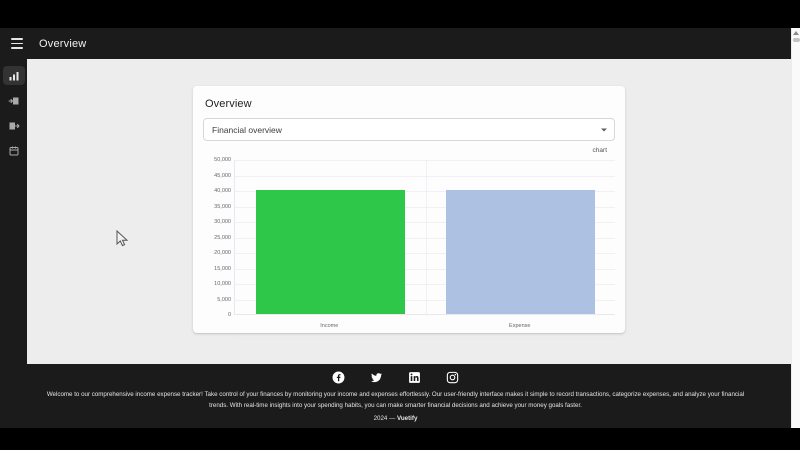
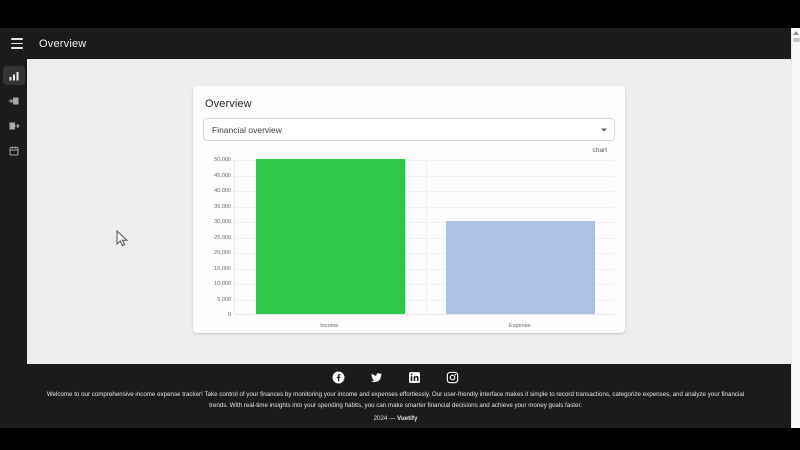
Income: 40000 -> 50000
Expense: 40000 -> 30000
